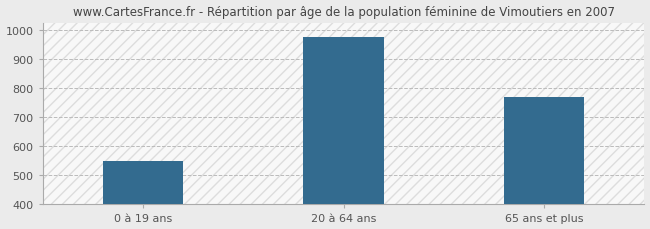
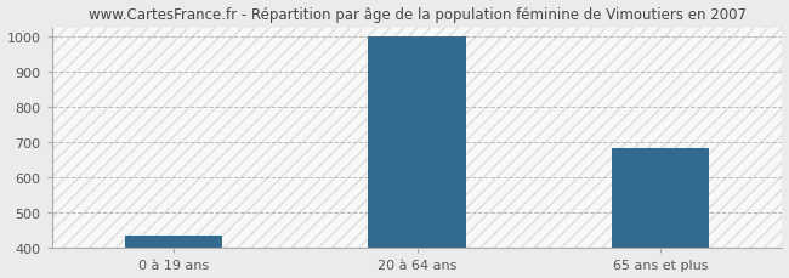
0 à 19 ans: 550 -> 437
20 à 64 ans: 975 -> 1000
65 ans et plus: 770 -> 683
